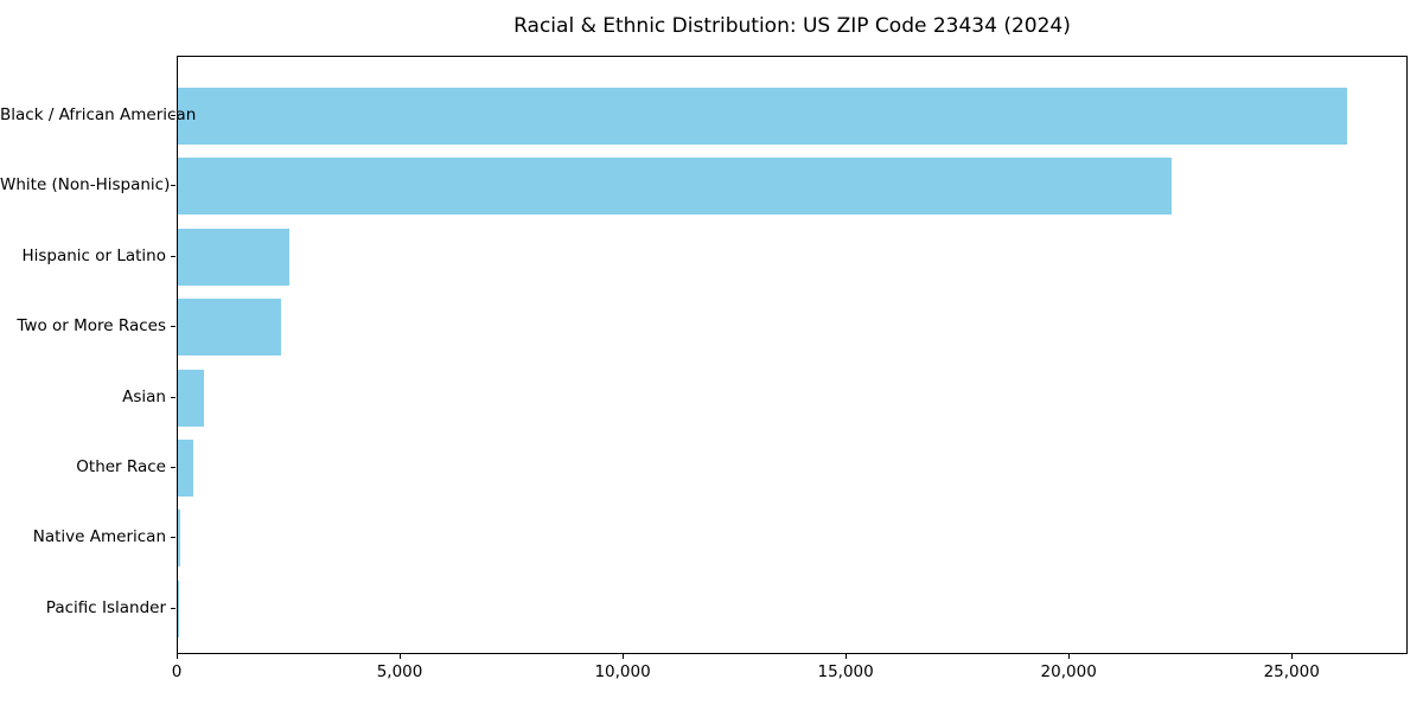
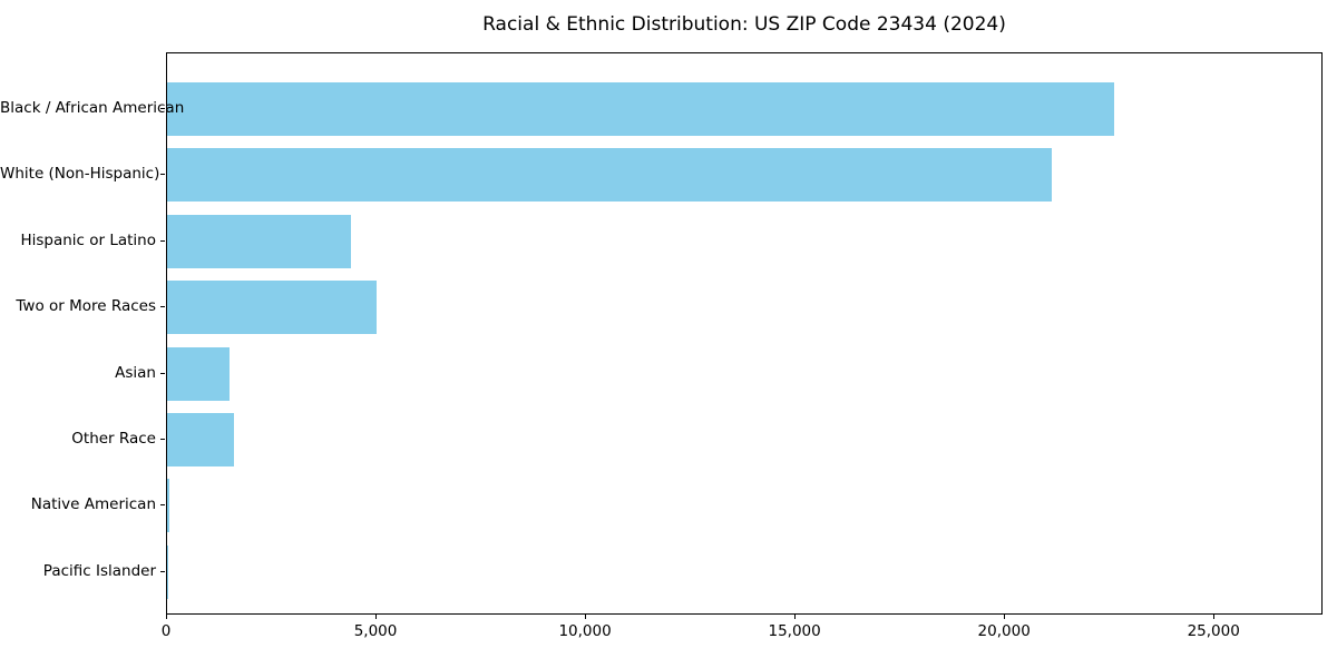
Black / African American: 26200 -> 22600
White (Non-Hispanic): 22300 -> 21100
Hispanic or Latino: 2500 -> 4400
Two or More Races: 2300 -> 5000
Asian: 600 -> 1500
Other Race: 300 -> 1600
